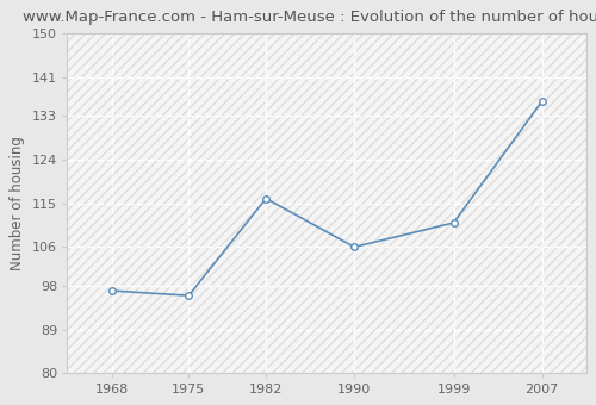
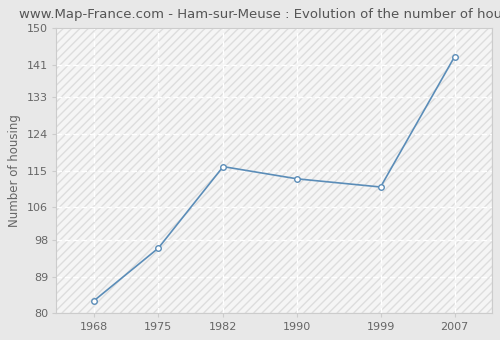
1968: 97 -> 83
1990: 106 -> 113
2007: 136 -> 143
